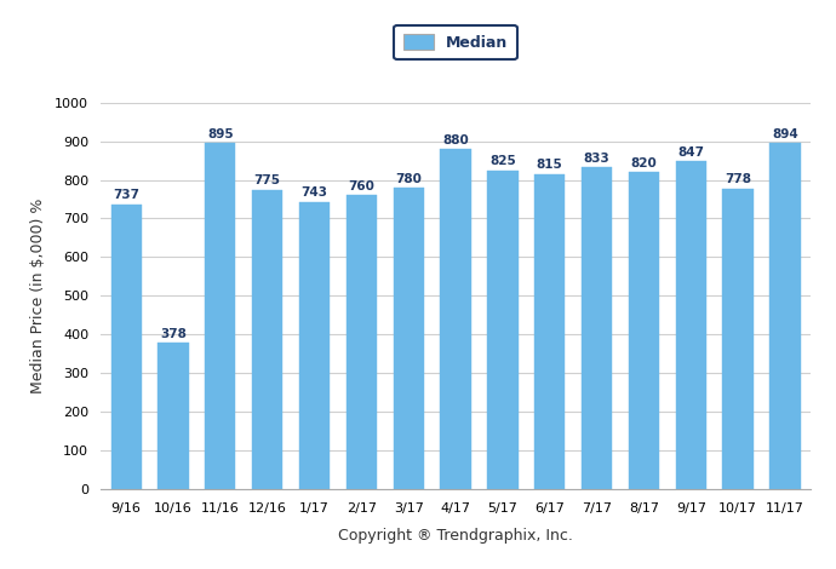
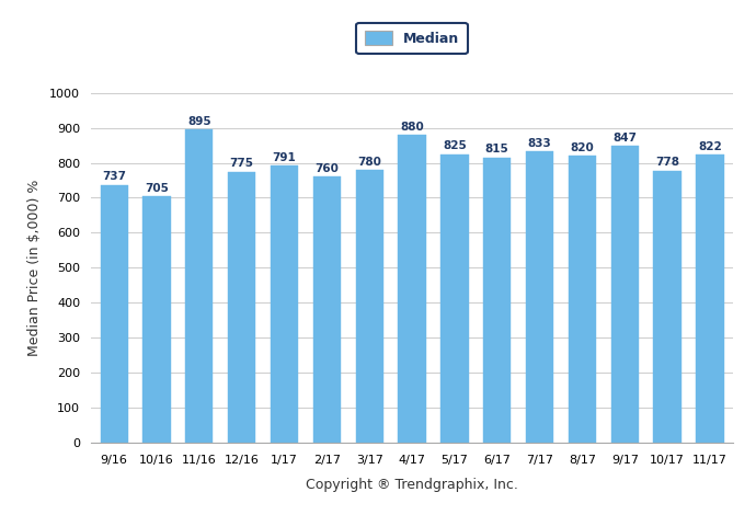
10/16: 378 -> 705
1/17: 743 -> 791
11/17: 894 -> 822
